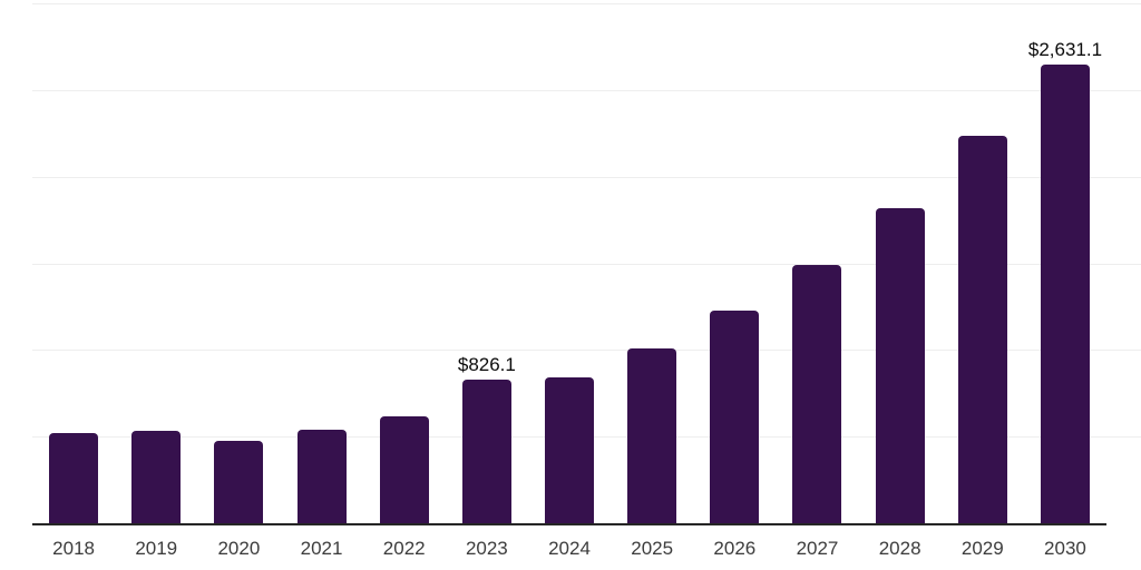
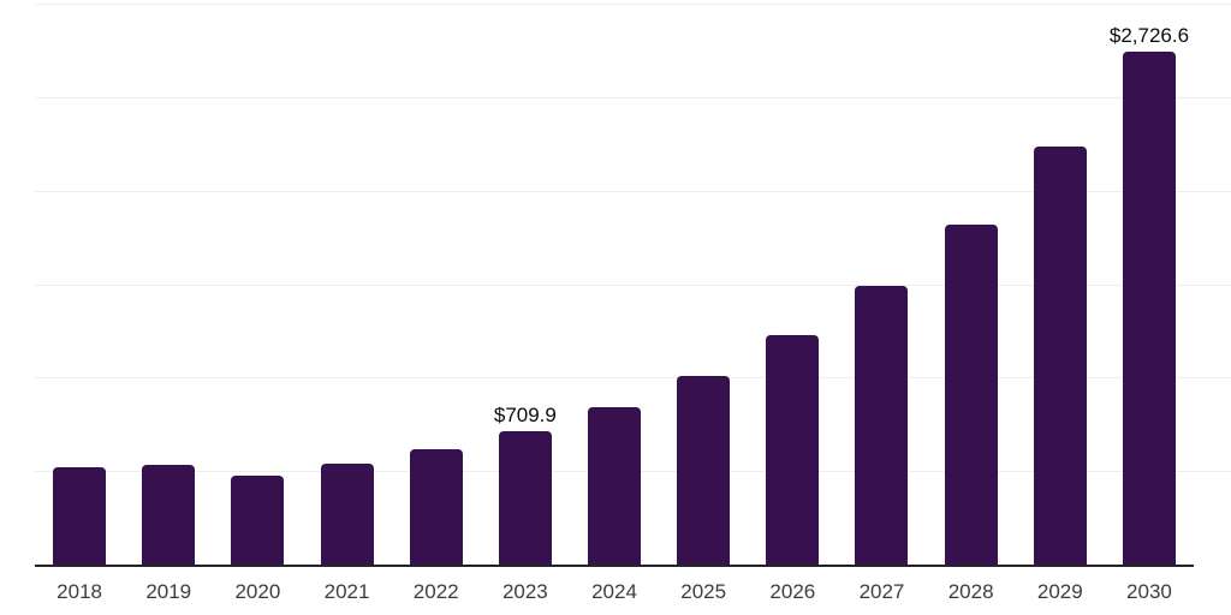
2023: $826.1 -> $709.9
2030: $2,631.1 -> $2,726.6
